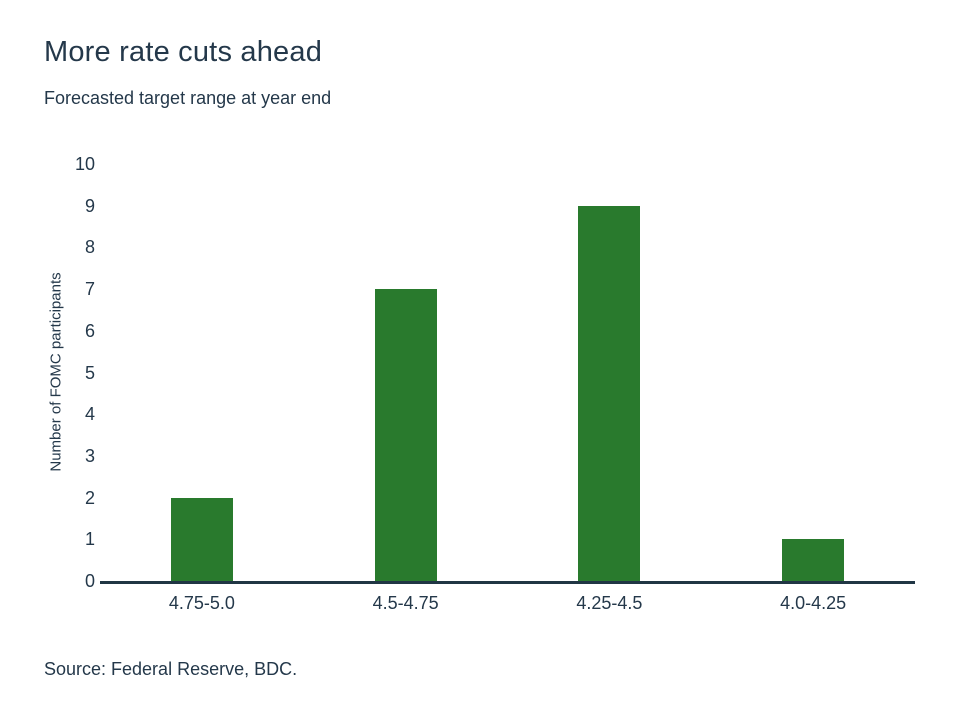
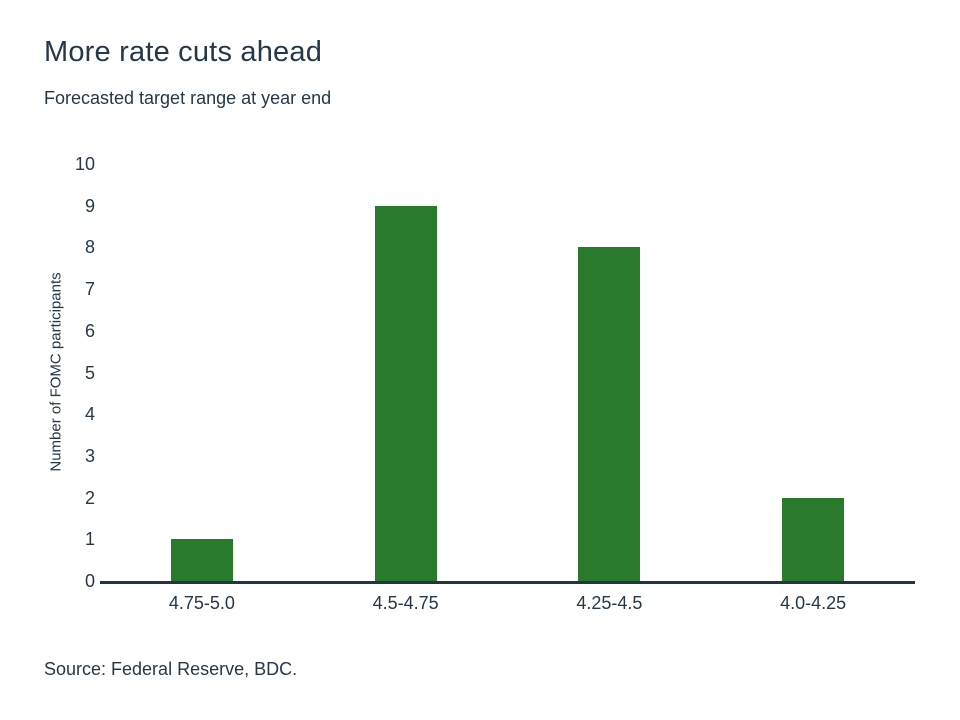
4.75-5.0: 2 -> 1
4.5-4.75: 7 -> 9
4.25-4.5: 9 -> 8
4.0-4.25: 1 -> 2
